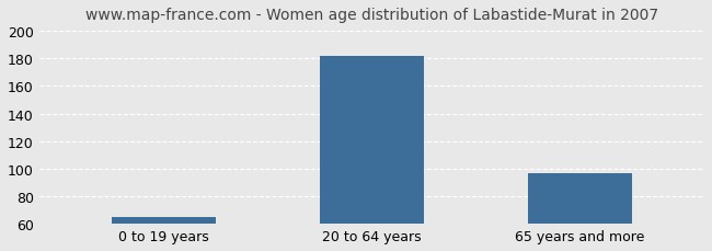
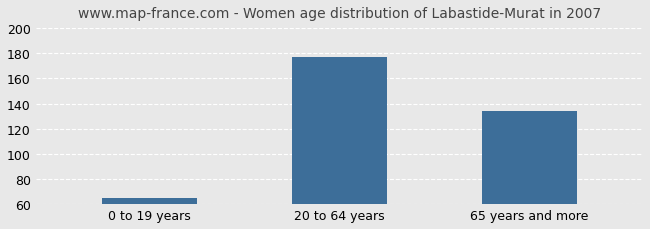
20 to 64 years: 182 -> 177
65 years and more: 97 -> 134
